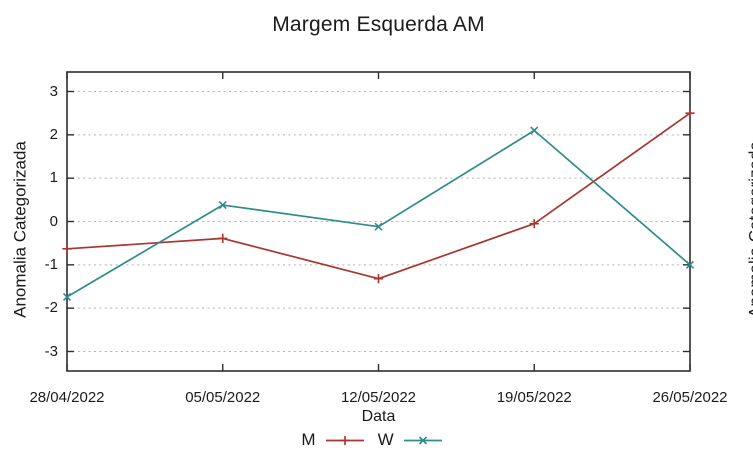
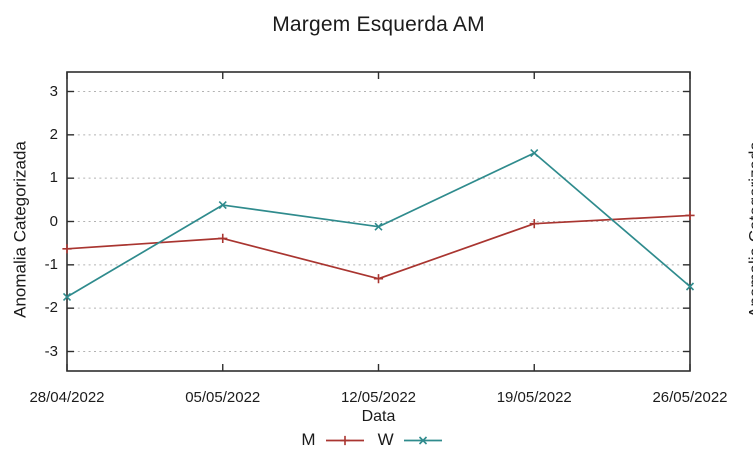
W/19/05/2022: 2.1 -> 1.6
M/26/05/2022: 2.5 -> 0.1
W/26/05/2022: -1.0 -> -1.5
